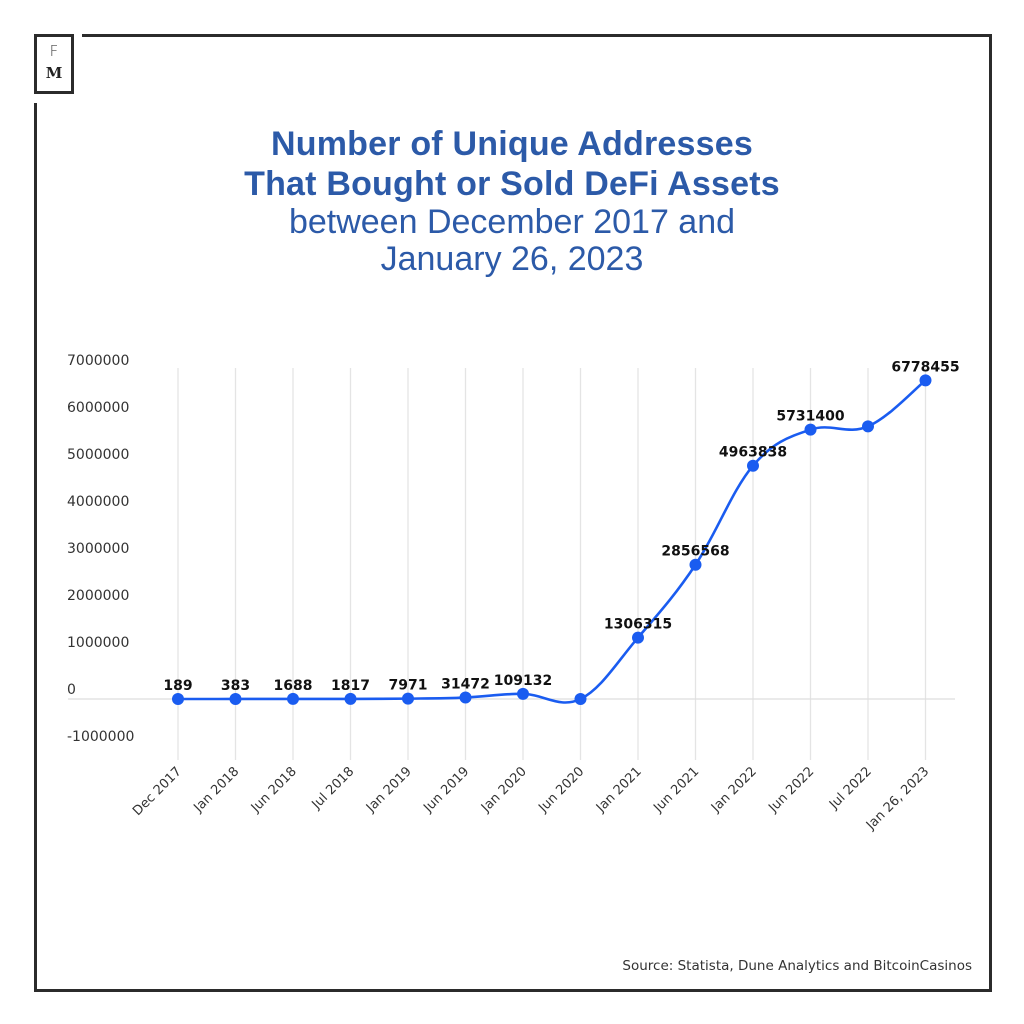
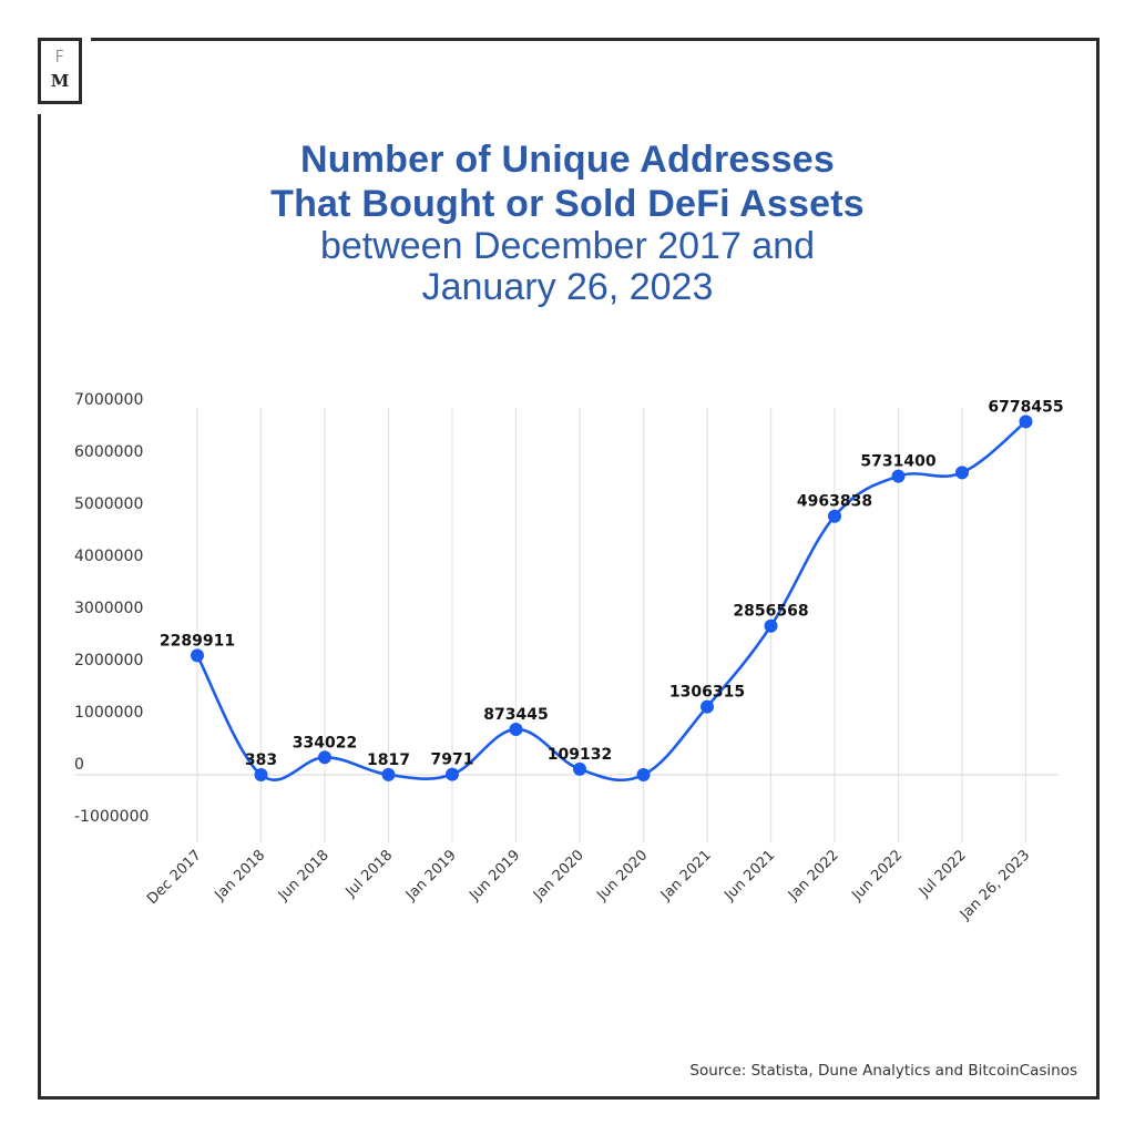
Dec 2017: 189 -> 2289911
Jun 2018: 1688 -> 334022
Jun 2019: 31472 -> 873445
